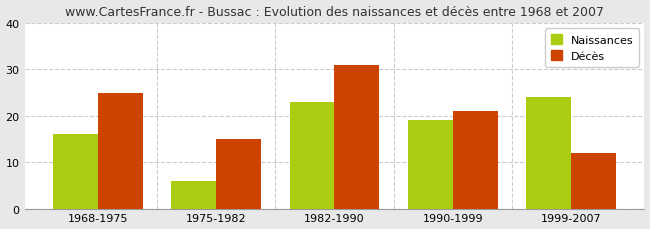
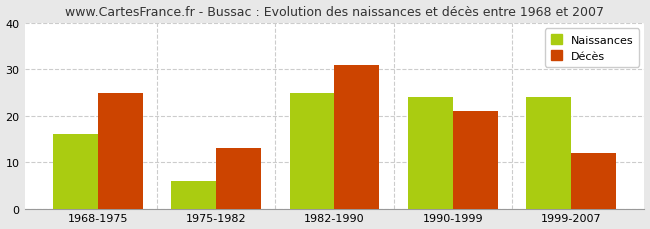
Décès/1975-1982: 15 -> 13
Naissances/1982-1990: 23 -> 25
Naissances/1990-1999: 19 -> 24
